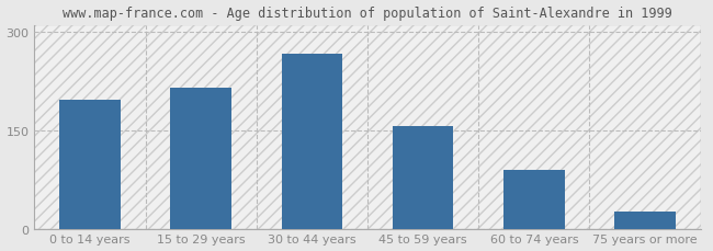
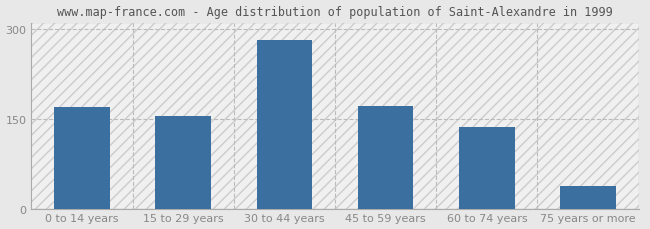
0 to 14 years: 196 -> 170
15 to 29 years: 214 -> 155
30 to 44 years: 266 -> 282
45 to 59 years: 156 -> 172
60 to 74 years: 90 -> 137
75 years or more: 26 -> 38
